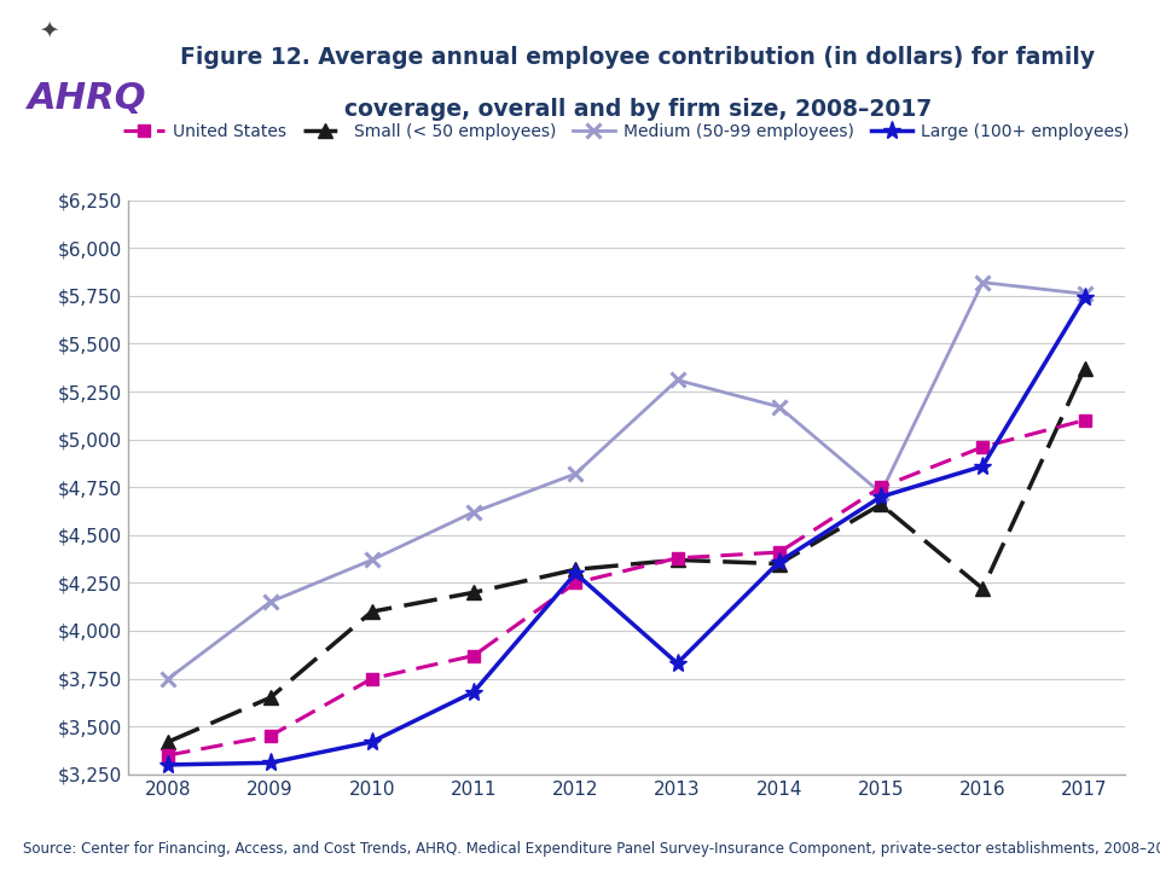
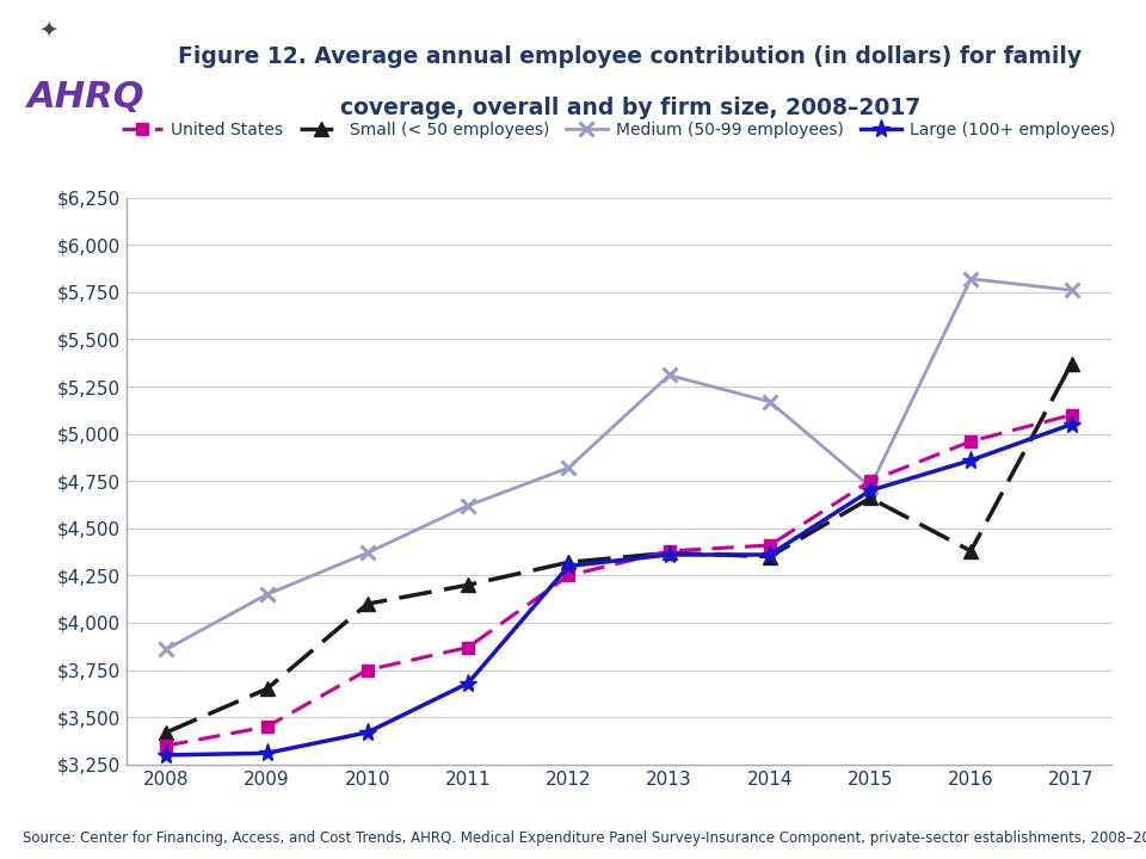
Medium (50-99 employees)/2008: $3,750 -> $3,860
Large (100+ employees)/2013: $3,830 -> $4,360
Small (< 50 employees)/2016: $4,220 -> $4,380
Large (100+ employees)/2017: $5,740 -> $5,050
